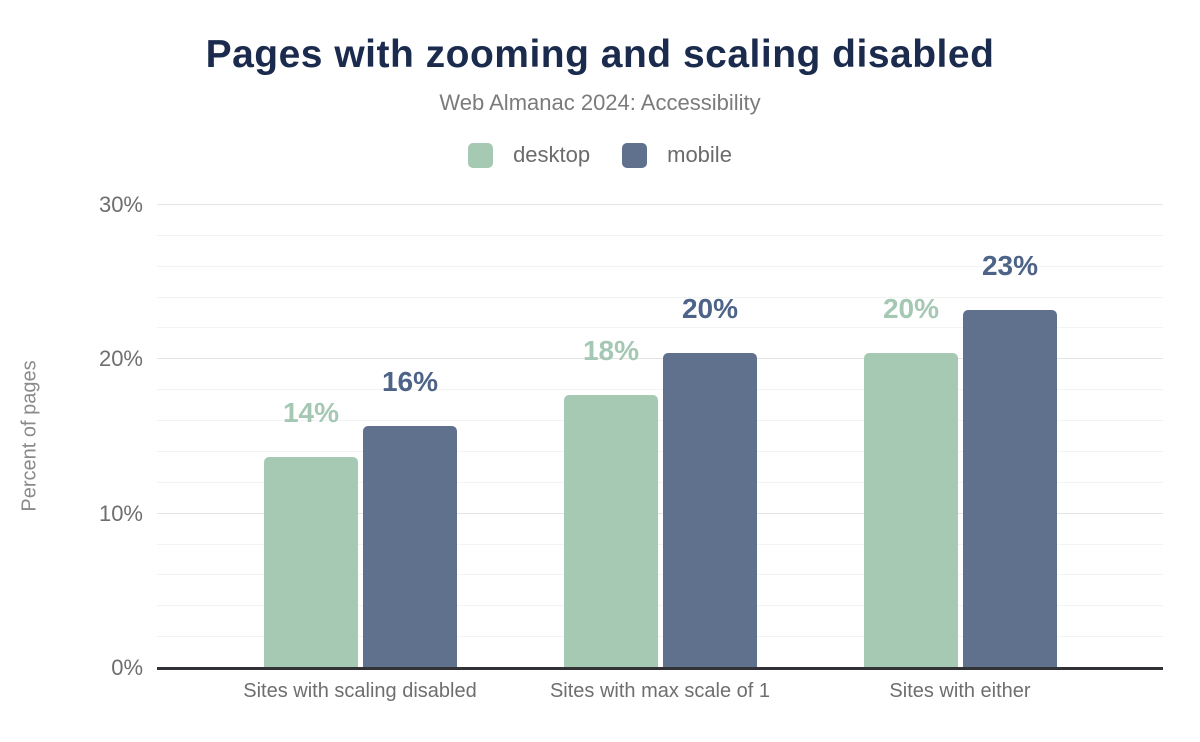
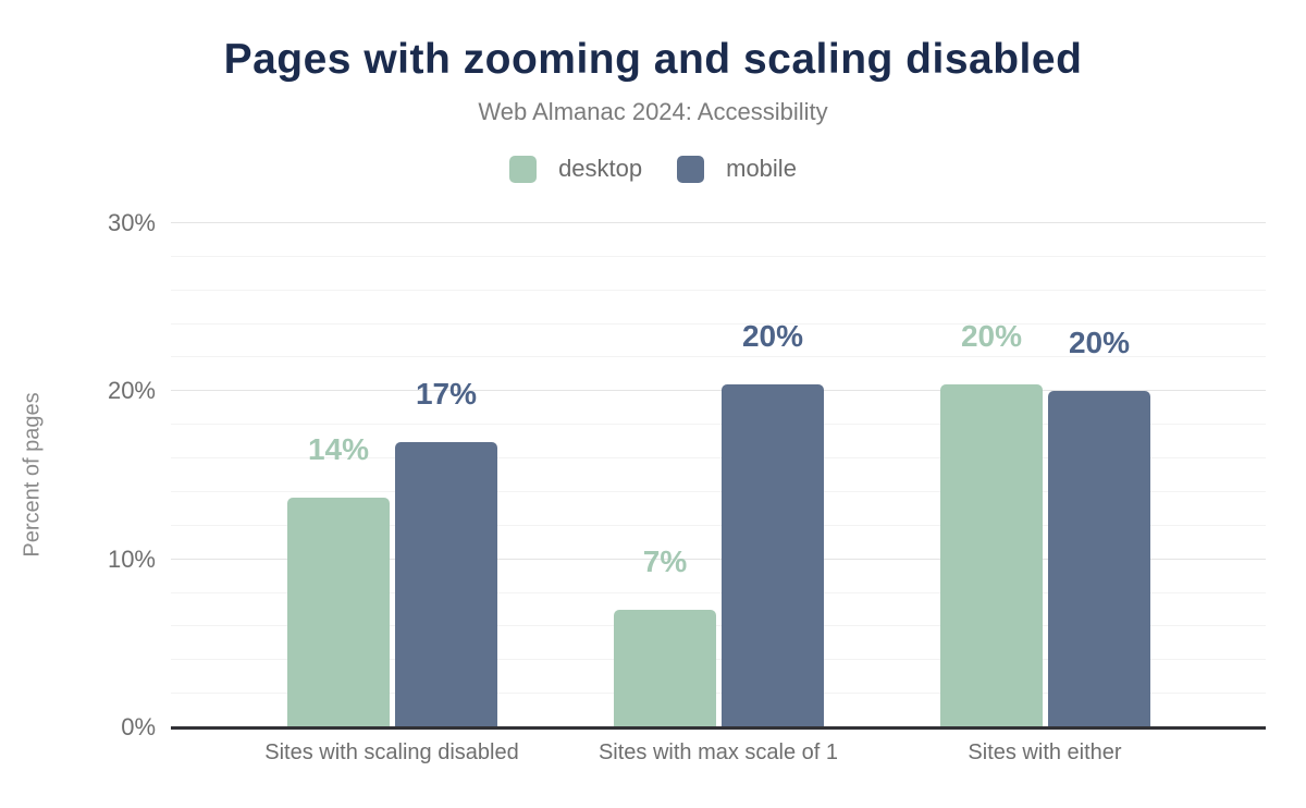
mobile/Sites with scaling disabled: 16% -> 17%
desktop/Sites with max scale of 1: 18% -> 7%
mobile/Sites with either: 23% -> 20%
